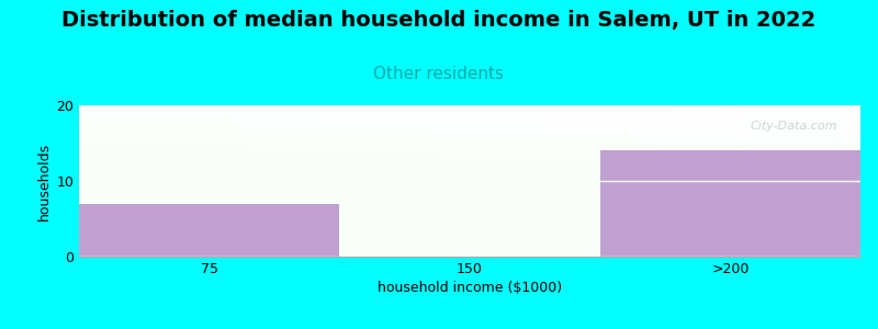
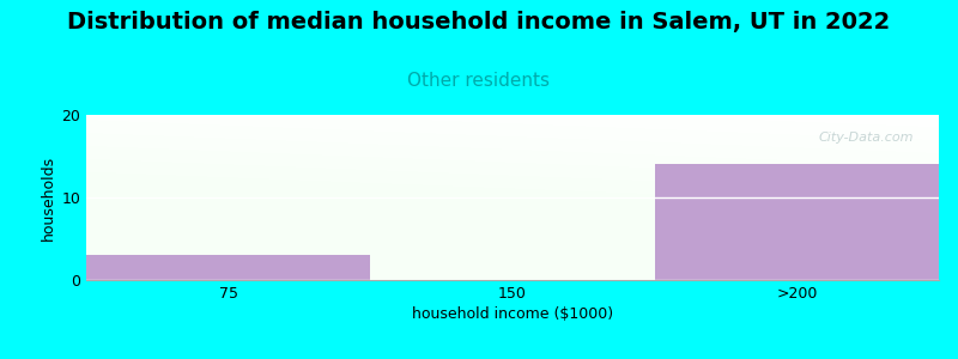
75: 7 -> 3
